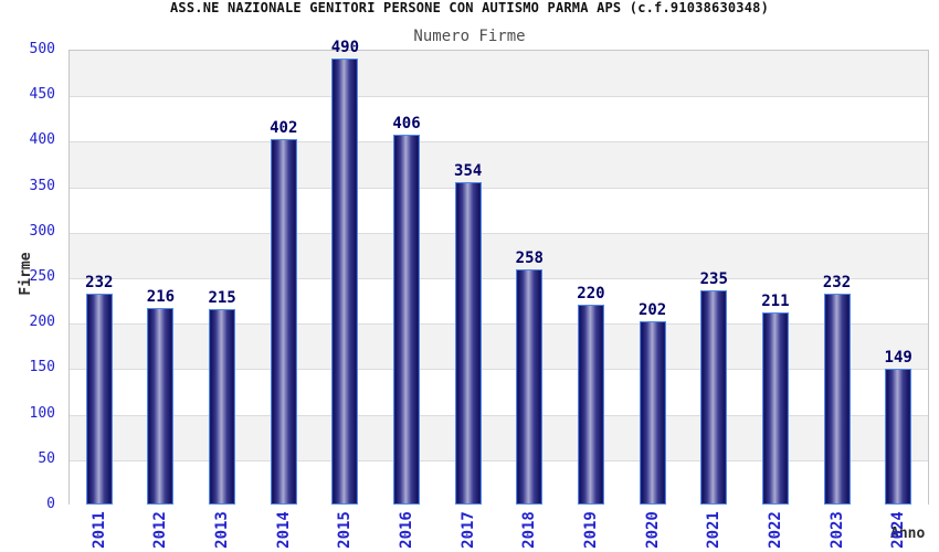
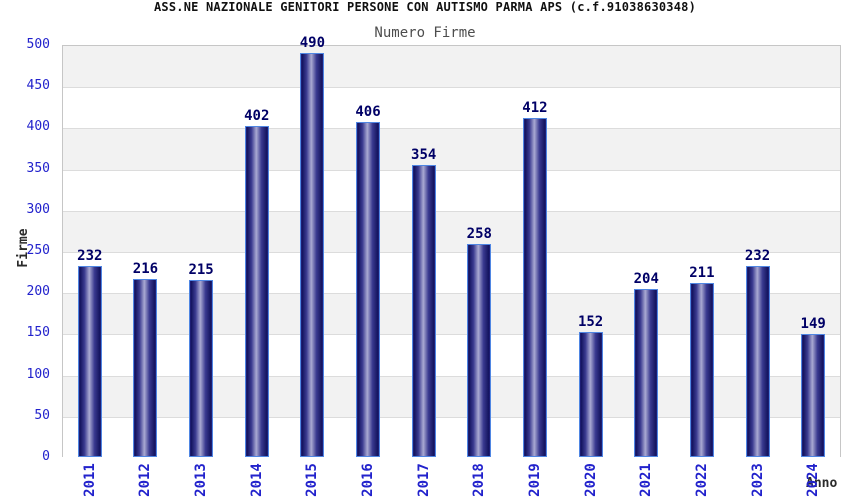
2019: 220 -> 412
2020: 202 -> 152
2021: 235 -> 204
